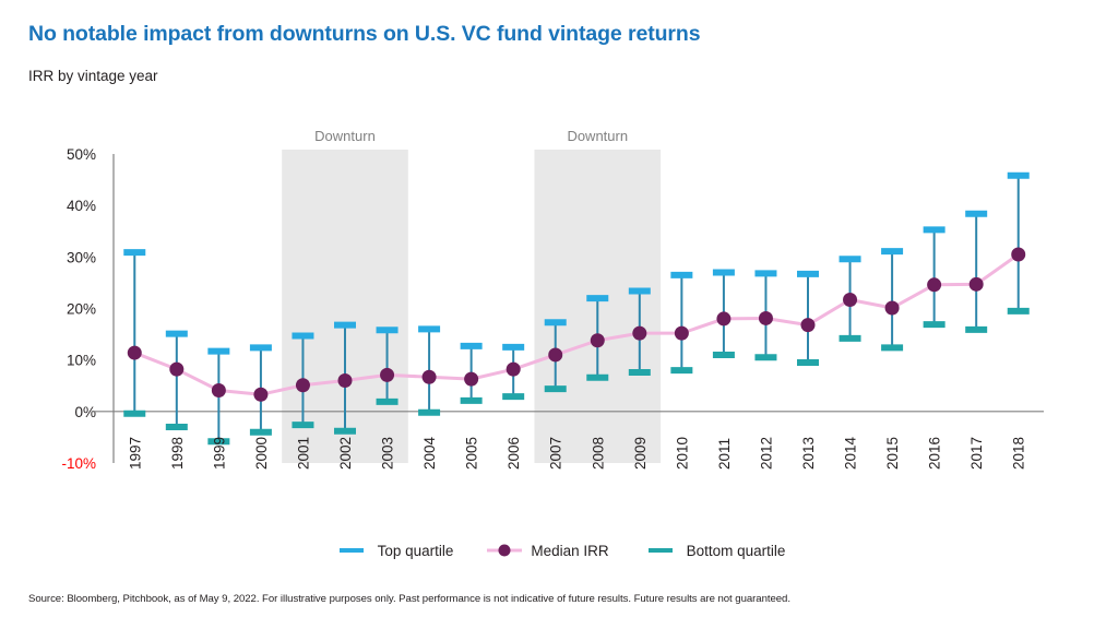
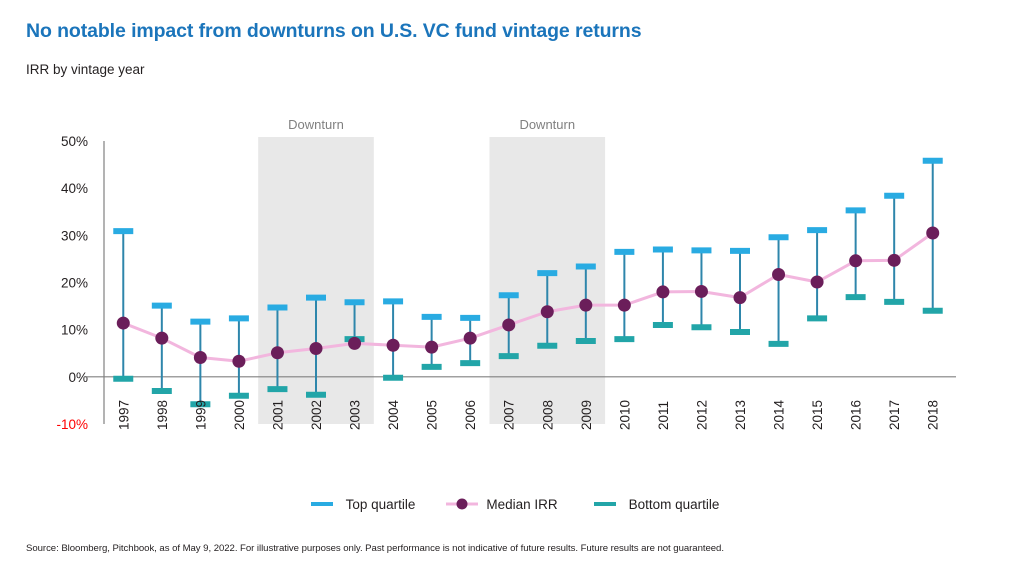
Bottom quartile/2003: 2% -> 8%
Bottom quartile/2014: 14% -> 7%
Bottom quartile/2018: 20% -> 14%
